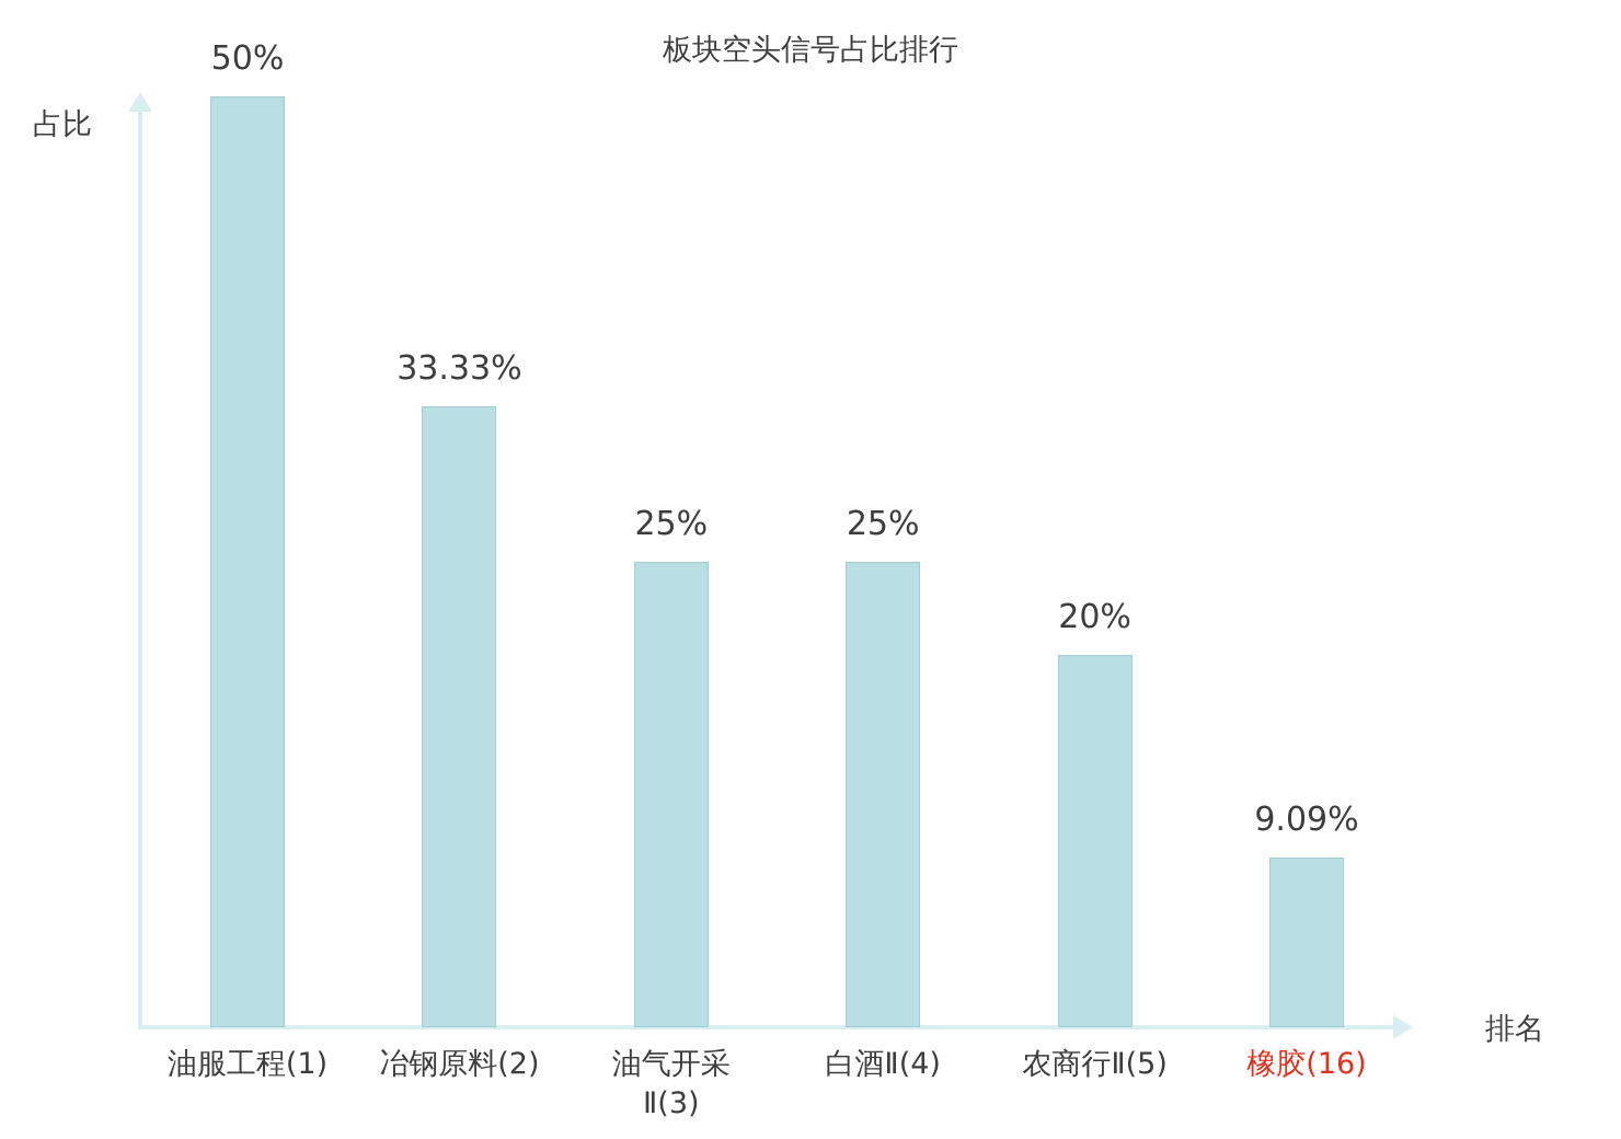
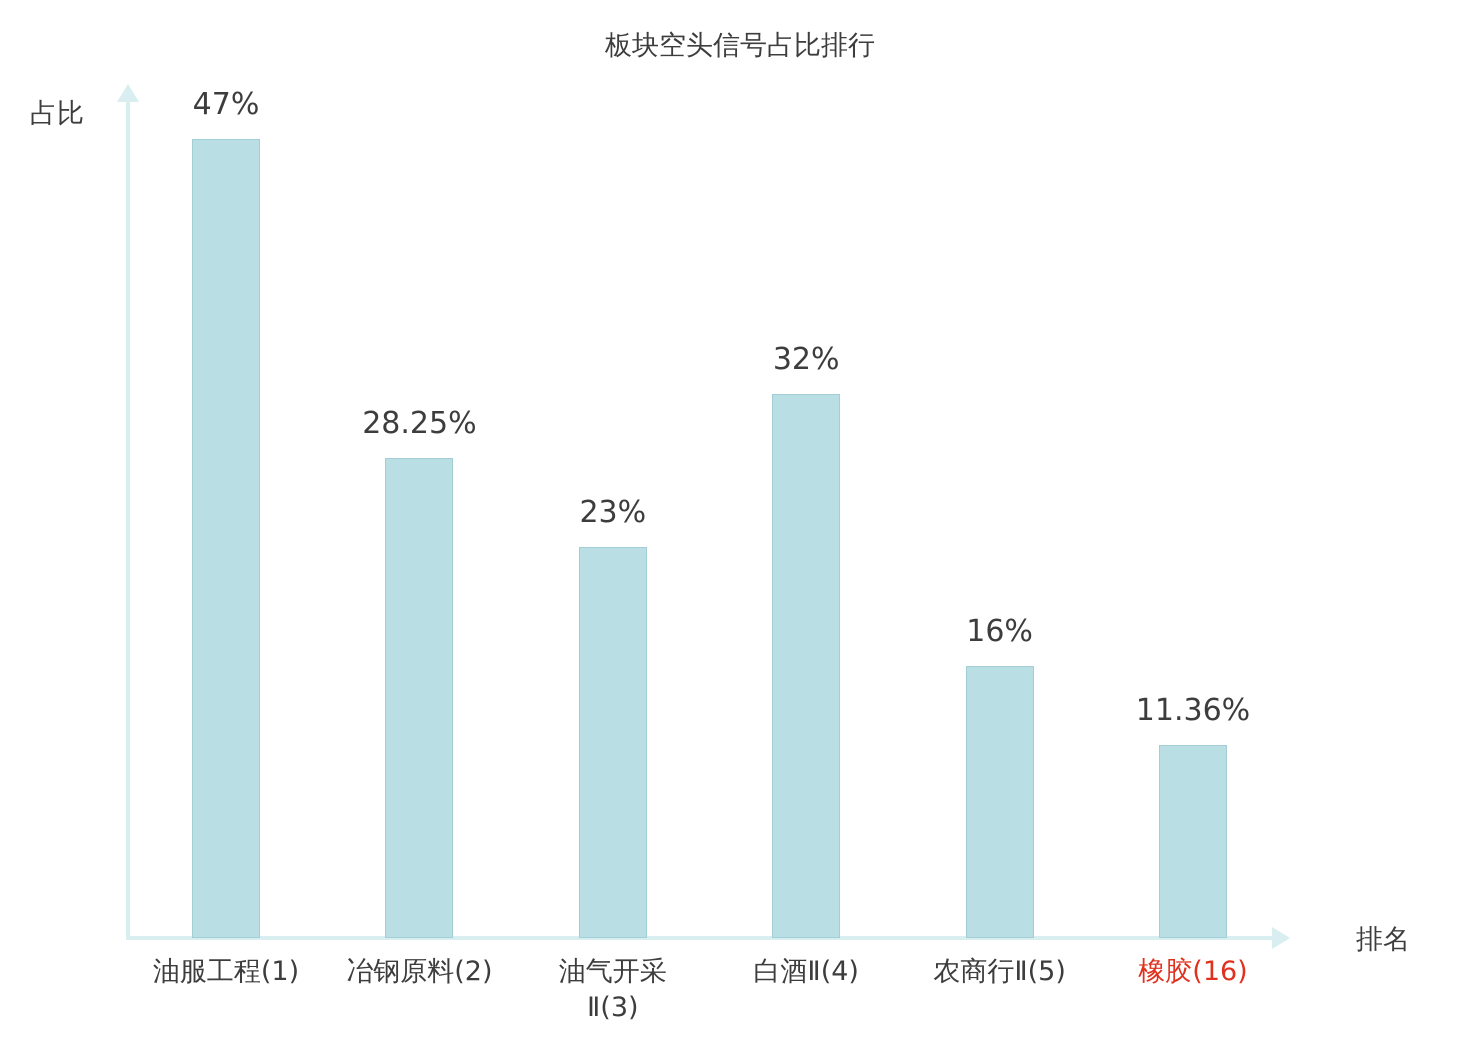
油服工程(1): 50% -> 47%
冶钢原料(2): 33.33% -> 28.25%
油气开采 Ⅱ(3): 25% -> 23%
白酒Ⅱ(4): 25% -> 32%
农商行Ⅱ(5): 20% -> 16%
橡胶(16): 9.09% -> 11.36%
